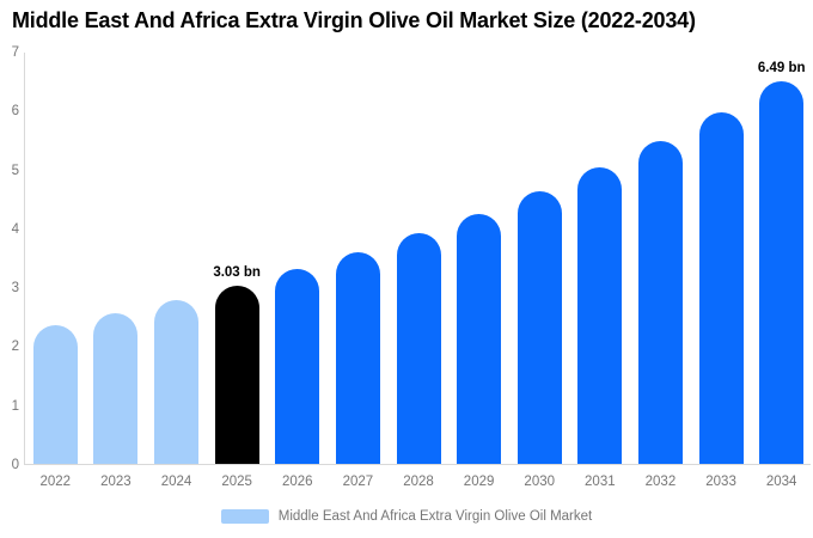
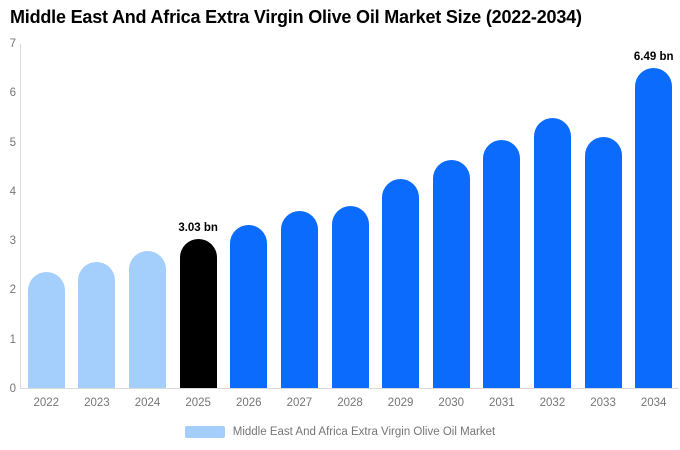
2028: 3.9 -> 3.7
2033: 6.0 -> 5.1
